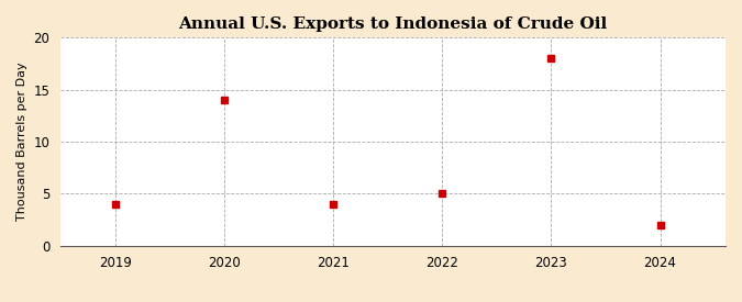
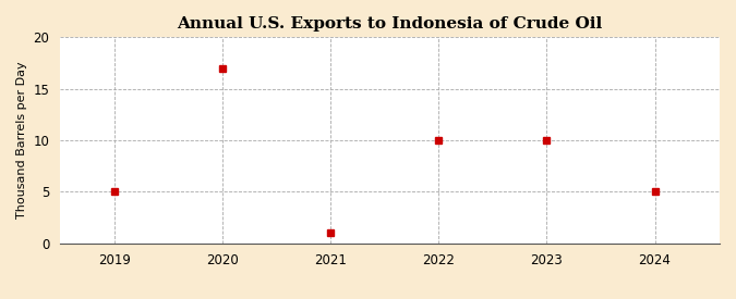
2019: 4 -> 5
2020: 14 -> 17
2021: 4 -> 1
2022: 5 -> 10
2023: 18 -> 10
2024: 2 -> 5
